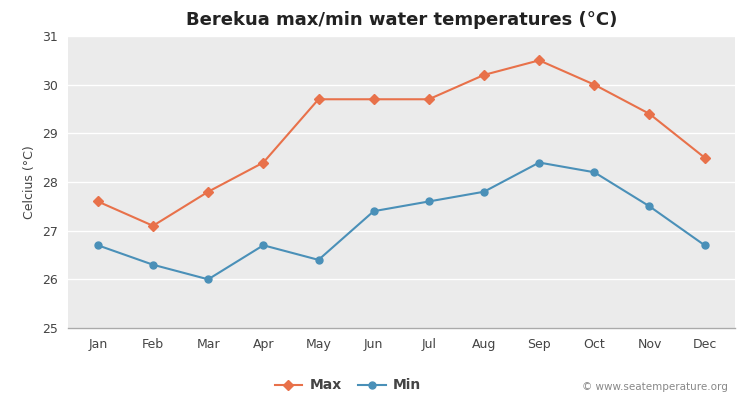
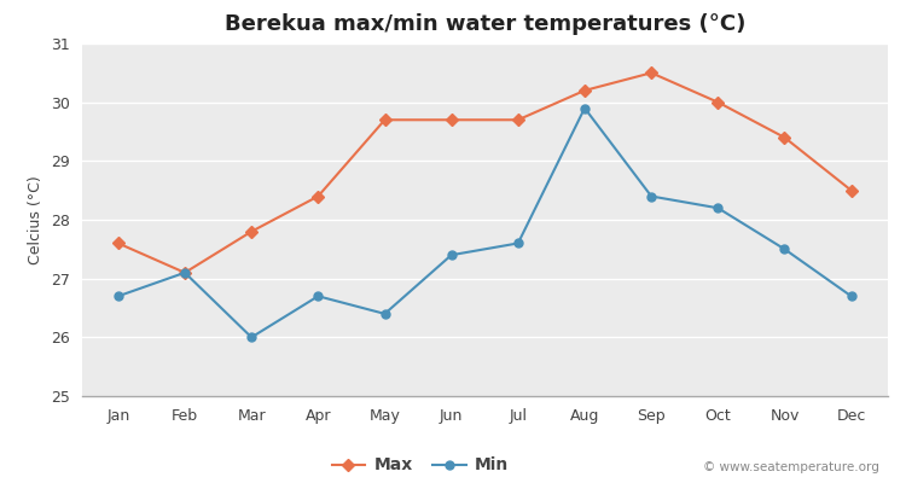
Min/Feb: 26.3 -> 27.1
Min/Aug: 27.8 -> 29.9
